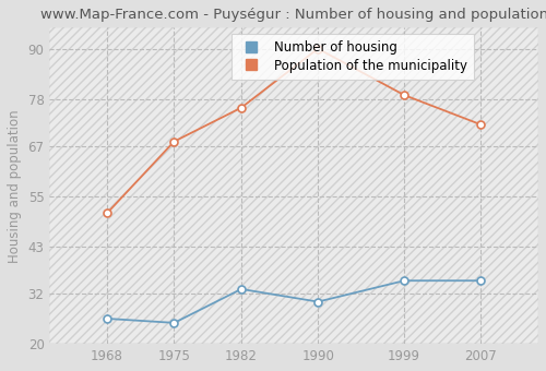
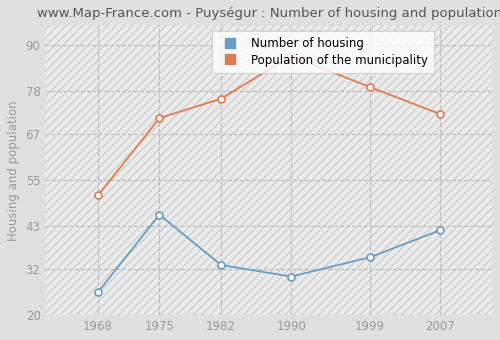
Number of housing/1975: 25 -> 46
Population of the municipality/1975: 68 -> 71
Population of the municipality/1990: 90 -> 87
Number of housing/2007: 35 -> 42
